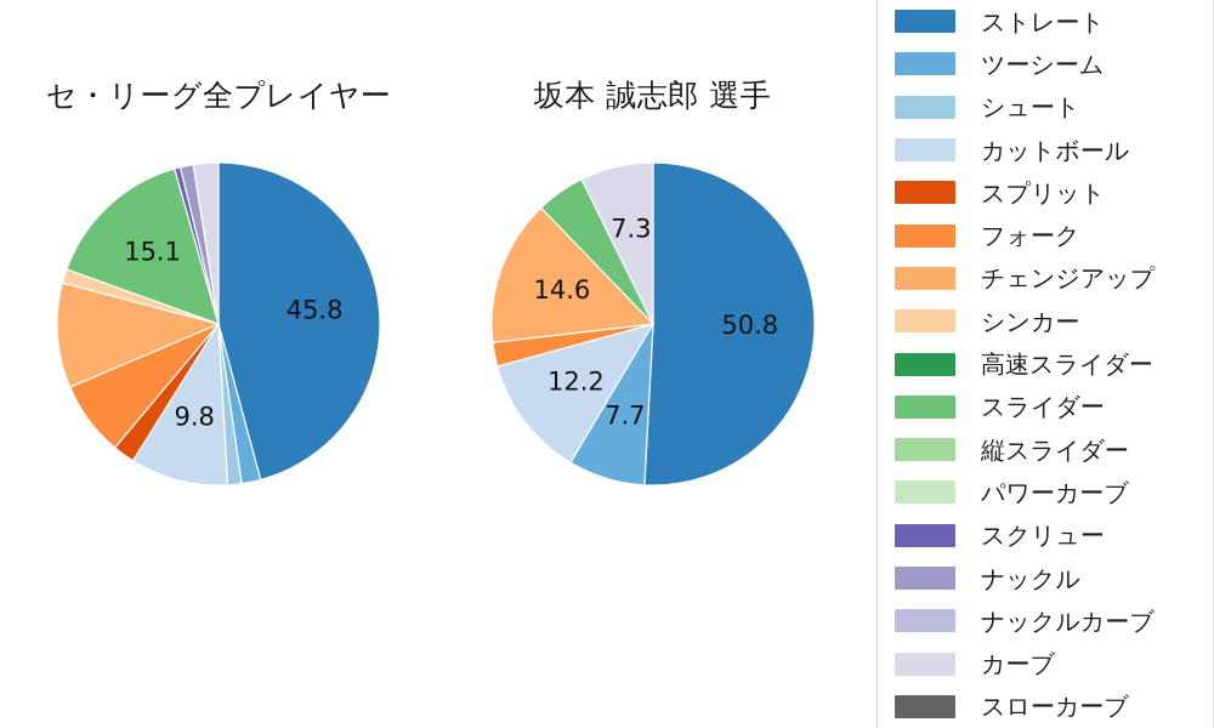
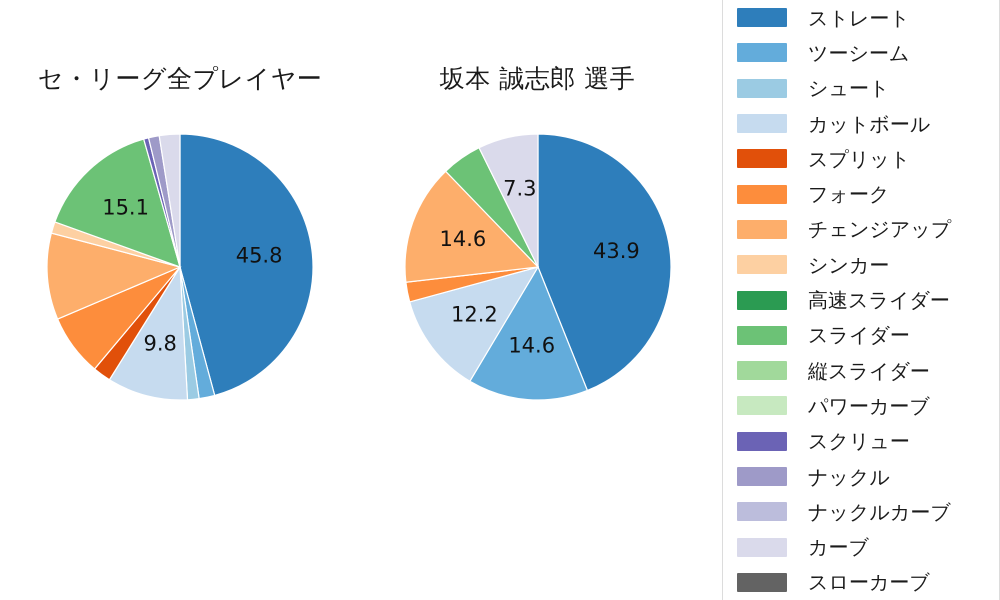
坂本 誠志郎 選手/ストレート: 50.8 -> 43.9
坂本 誠志郎 選手/ツーシーム: 7.7 -> 14.6
